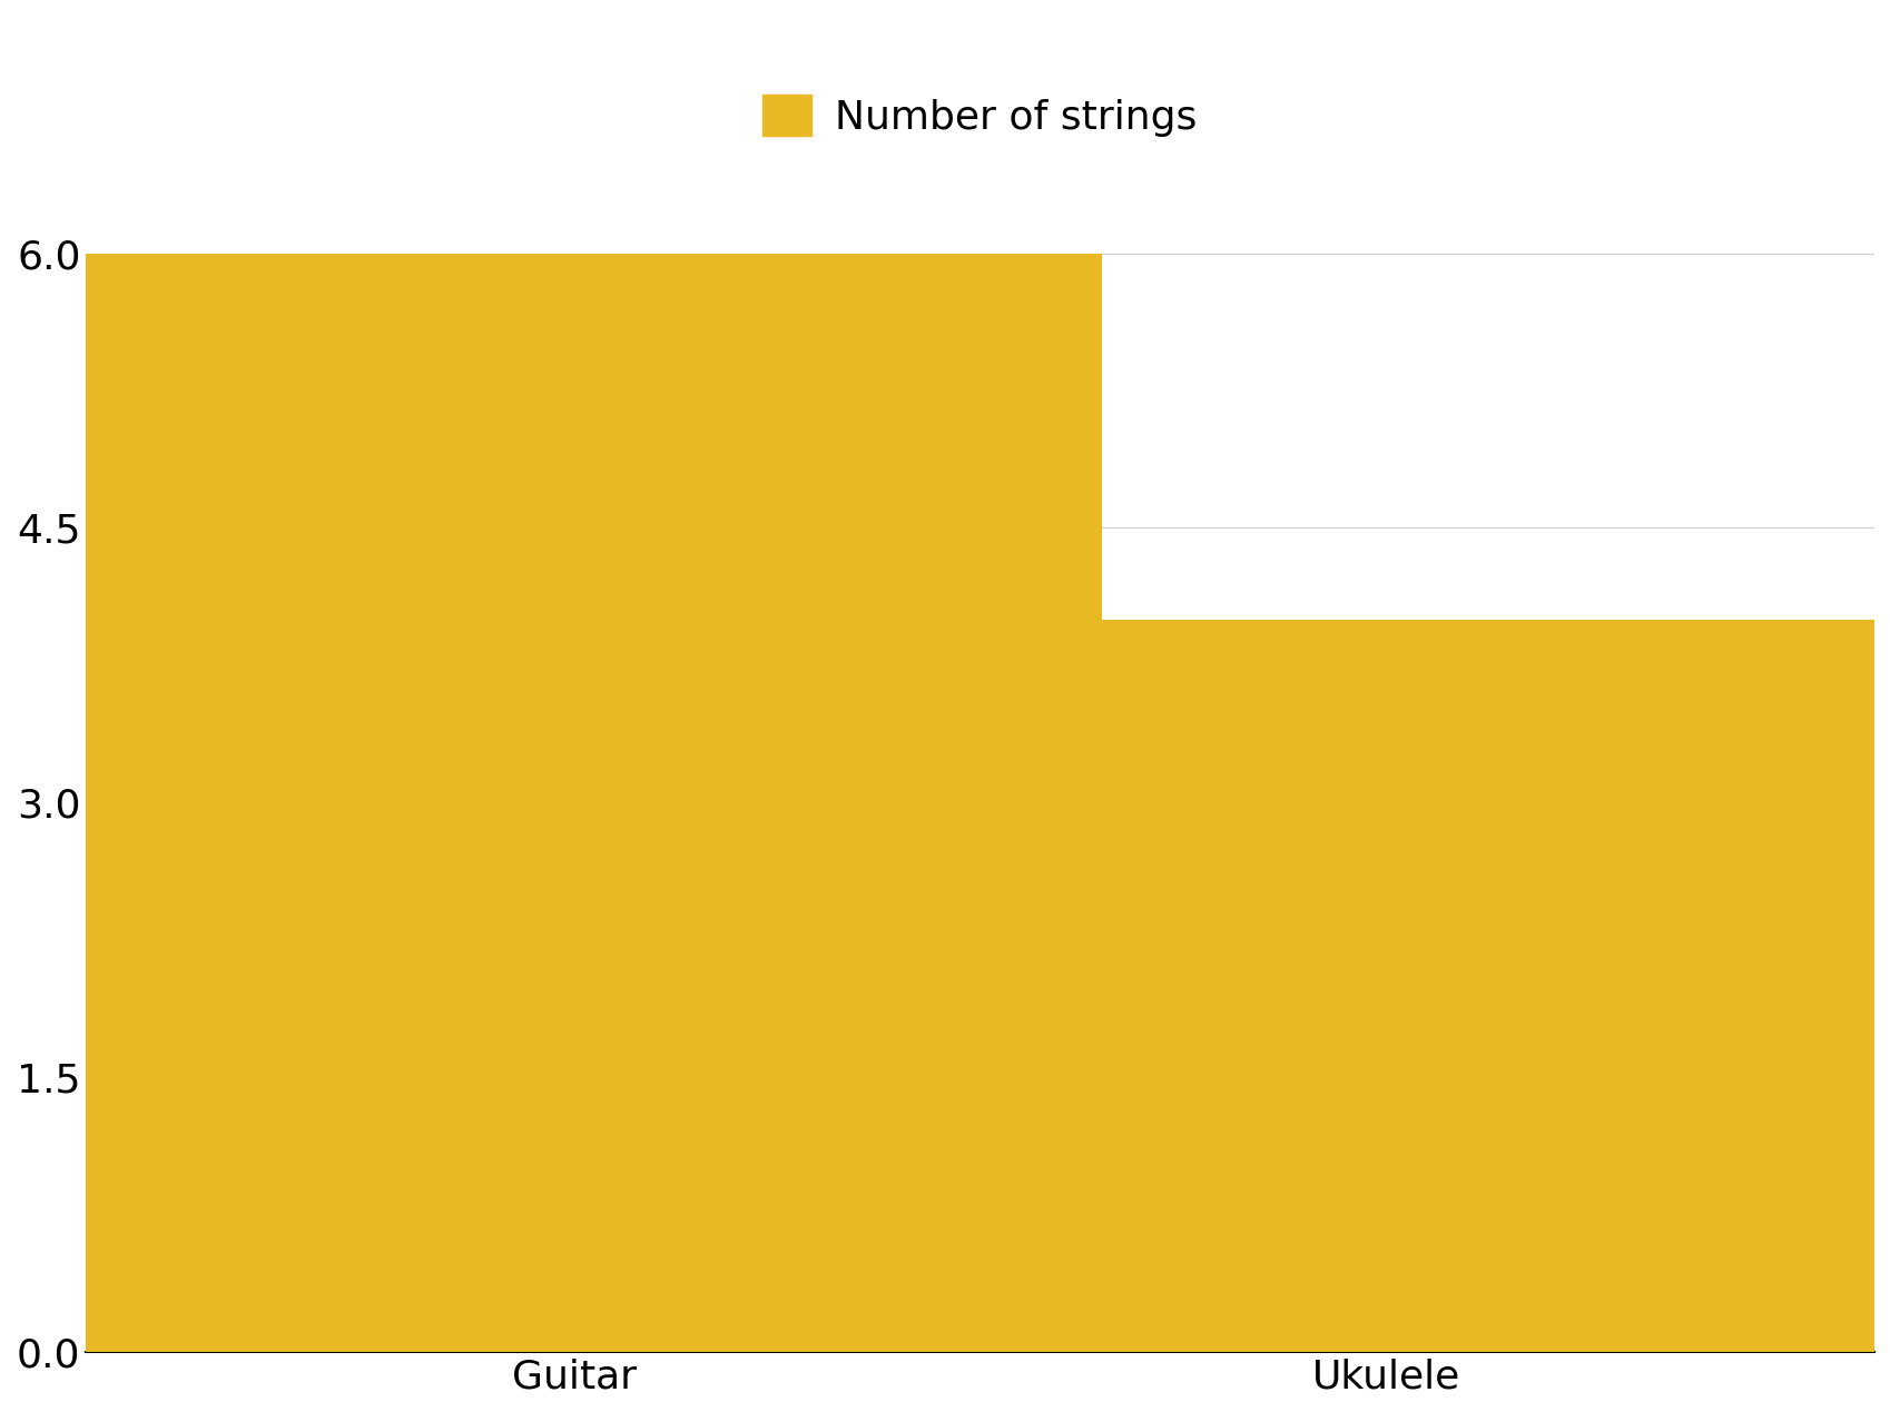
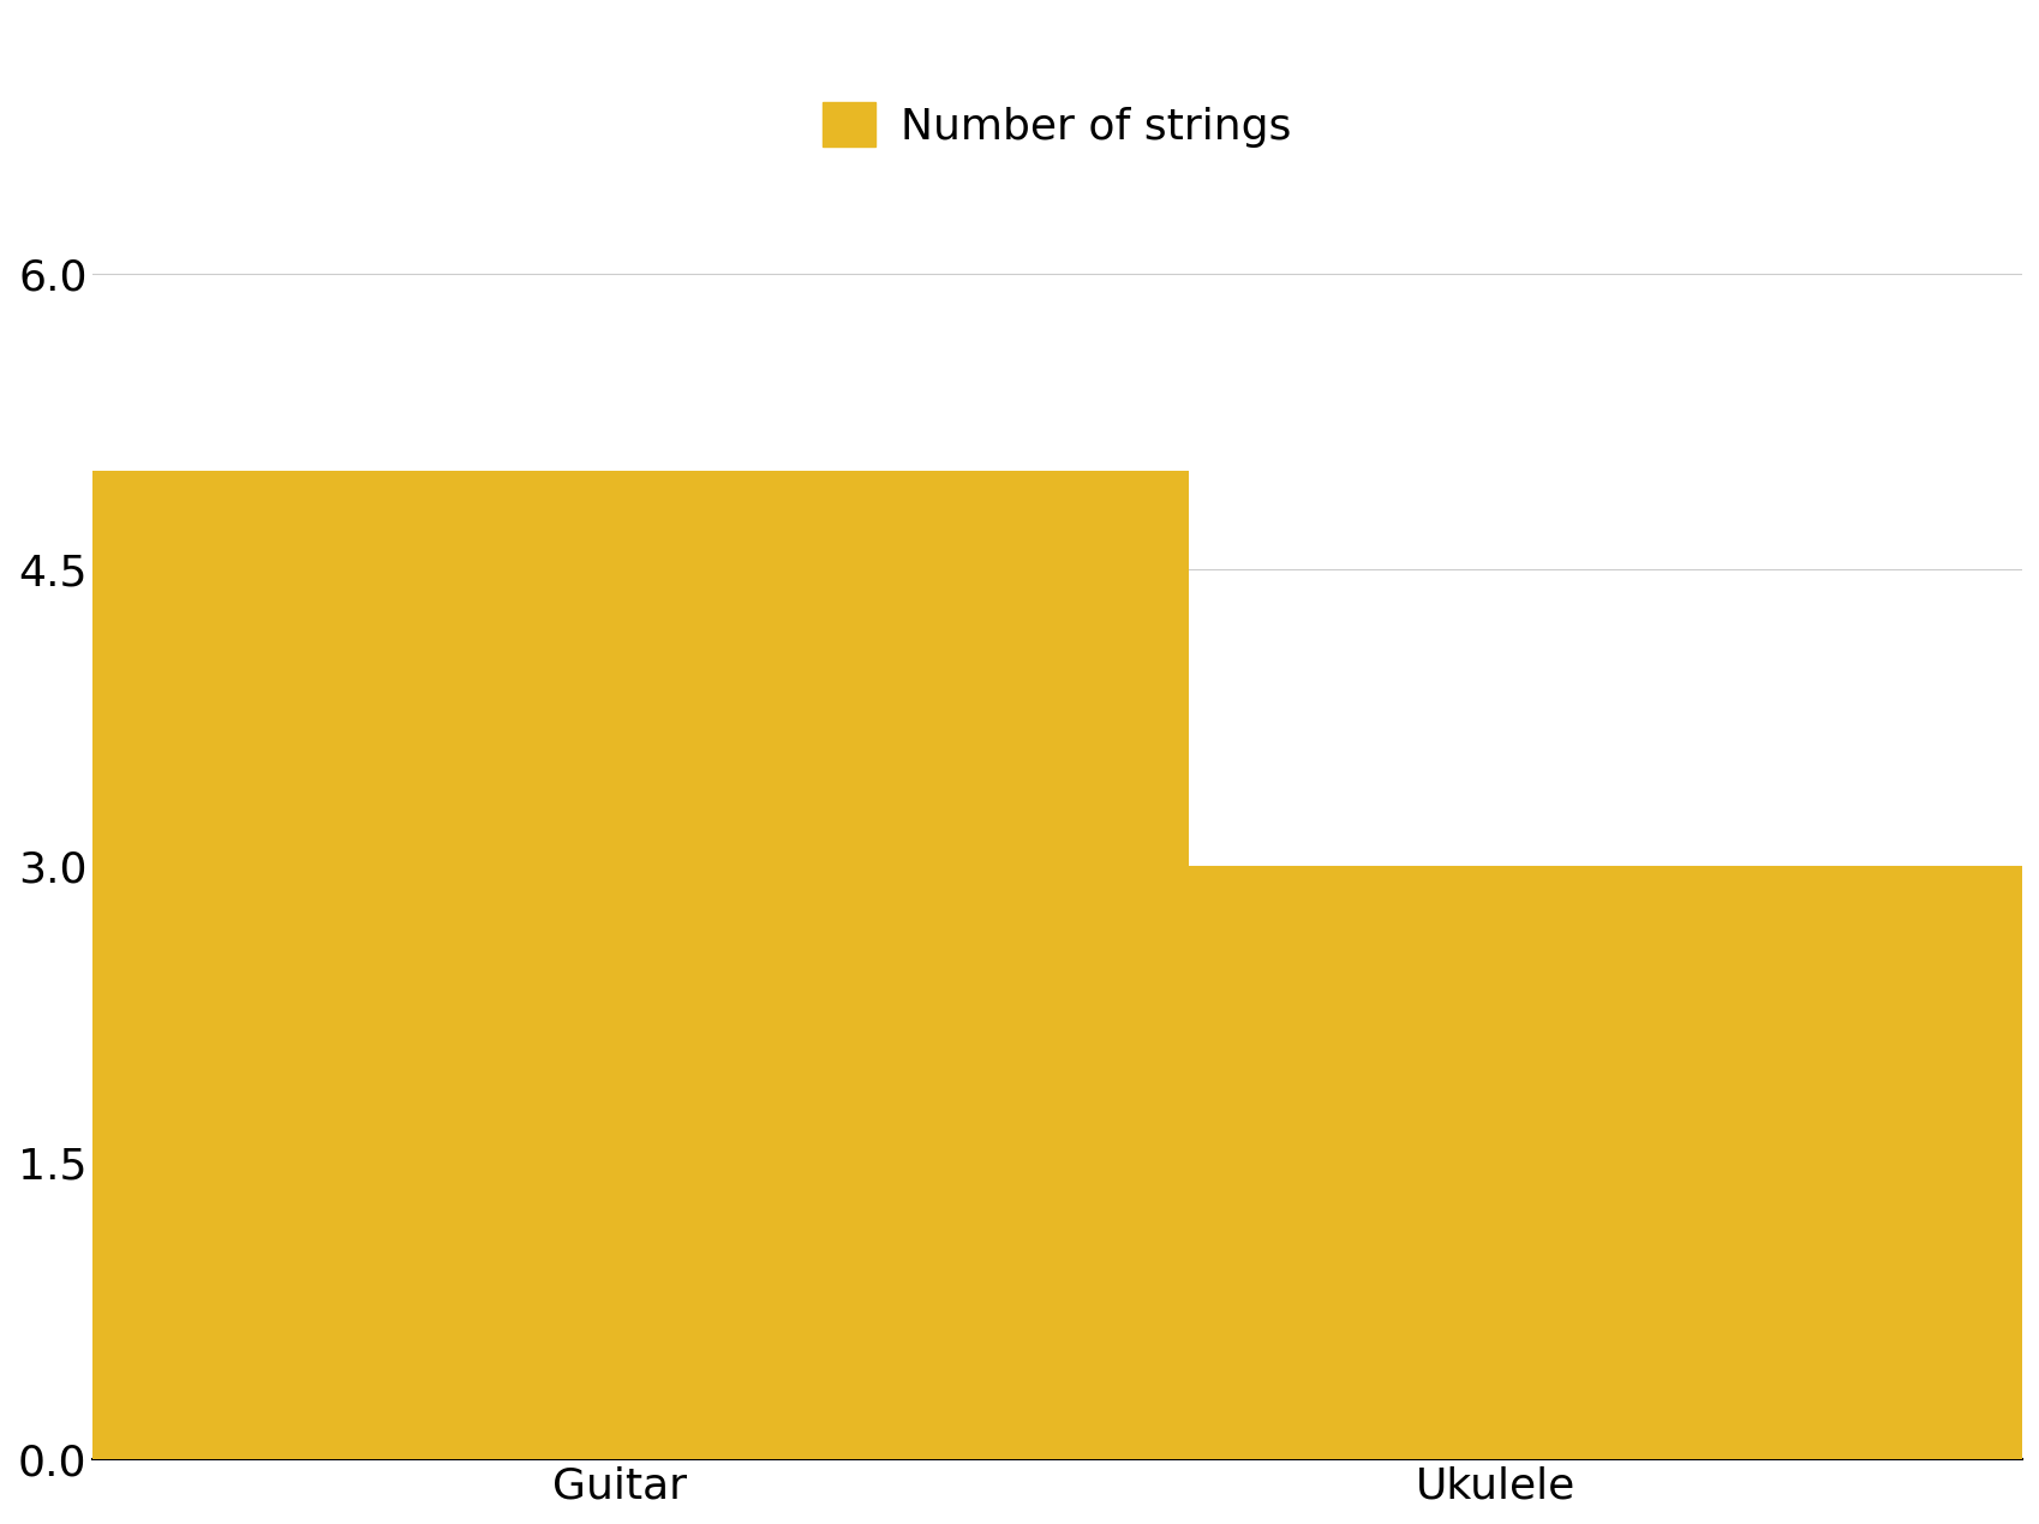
Guitar: 6 -> 5
Ukulele: 4 -> 3
